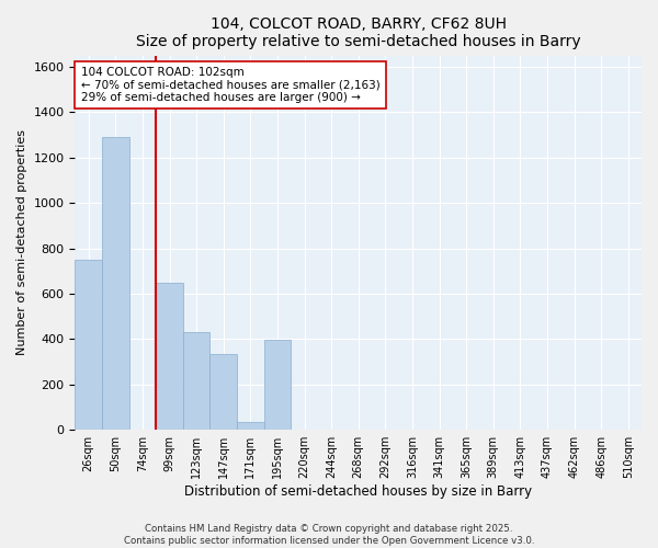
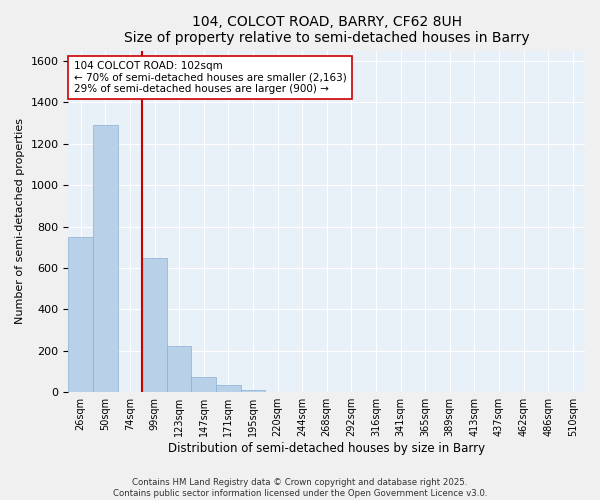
123sqm: 430 -> 225
147sqm: 335 -> 75
195sqm: 395 -> 12
